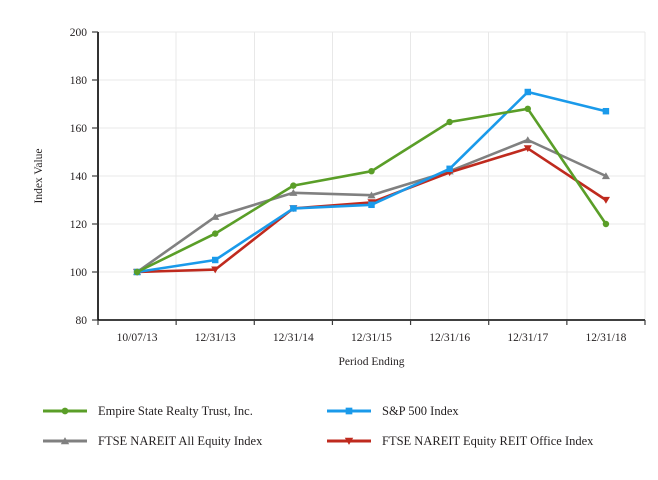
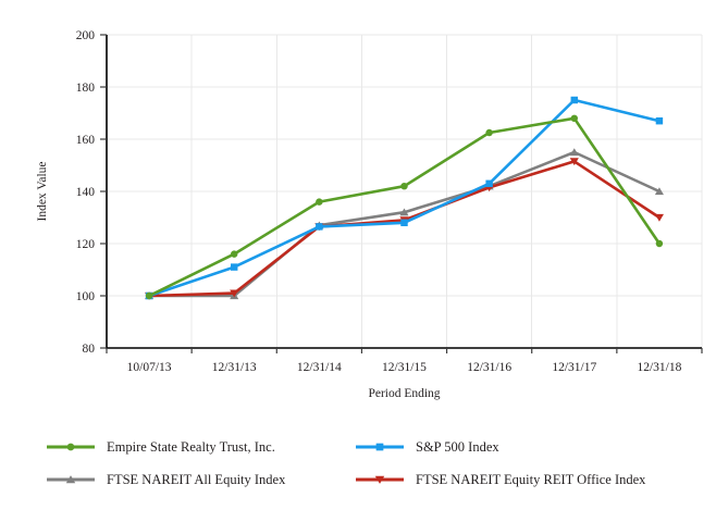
S&P 500 Index/12/31/13: 105 -> 111
FTSE NAREIT All Equity Index/12/31/13: 123 -> 100
FTSE NAREIT All Equity Index/12/31/14: 133 -> 127
